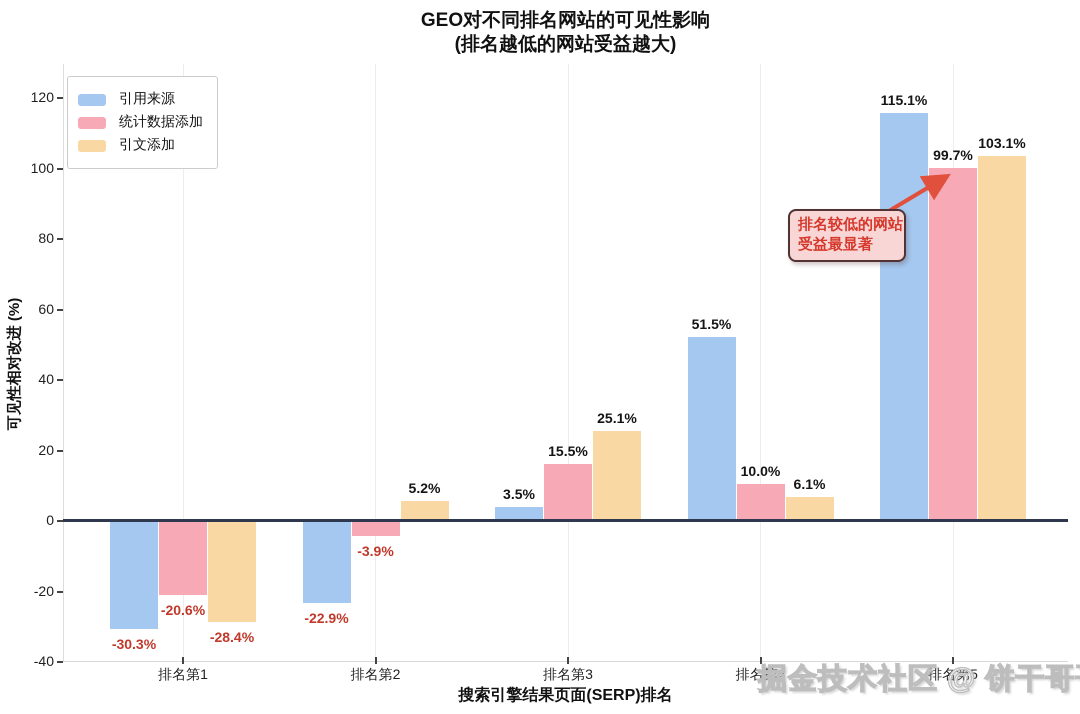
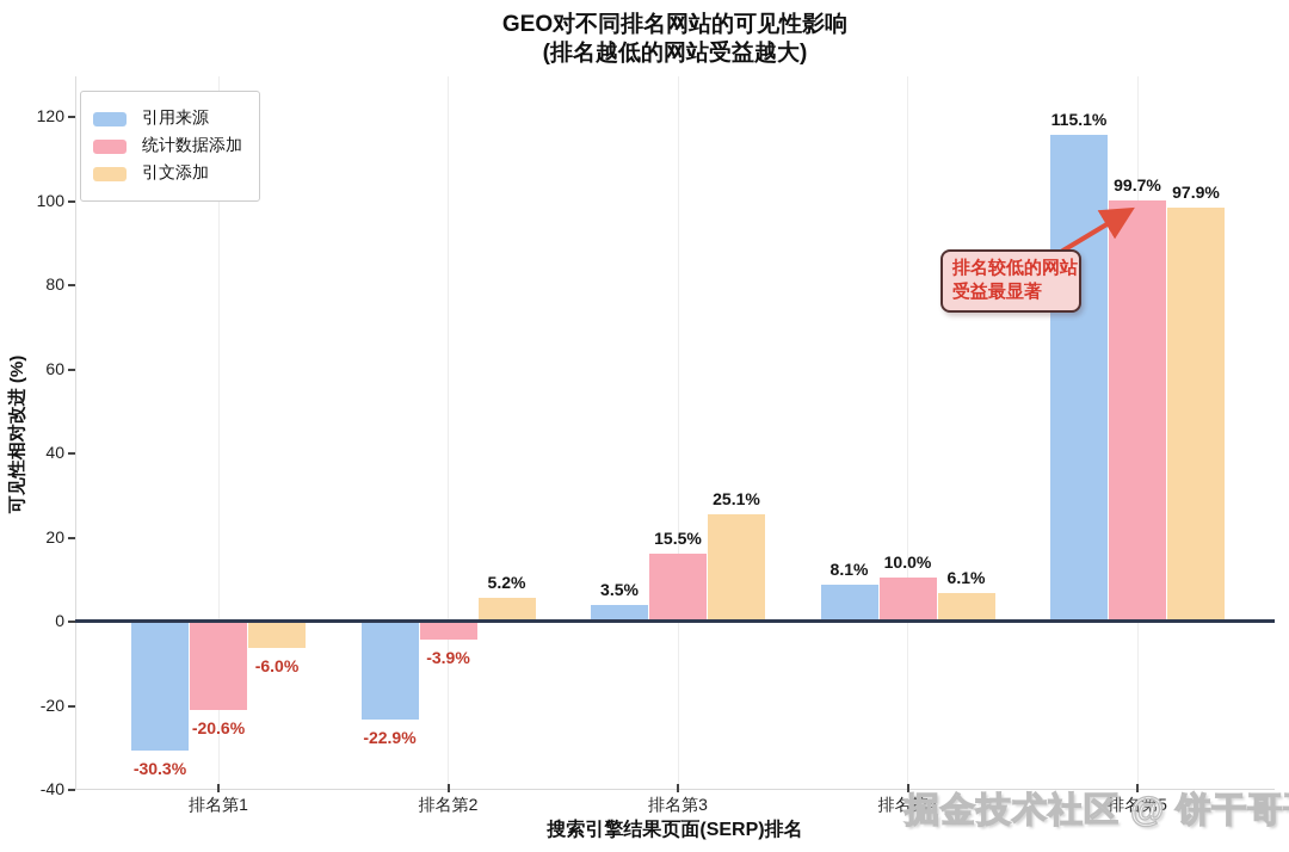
引文添加/排名第1: -28.4% -> -6.0%
引用来源/排名第4: 51.5% -> 8.1%
引文添加/排名第5: 103.1% -> 97.9%
